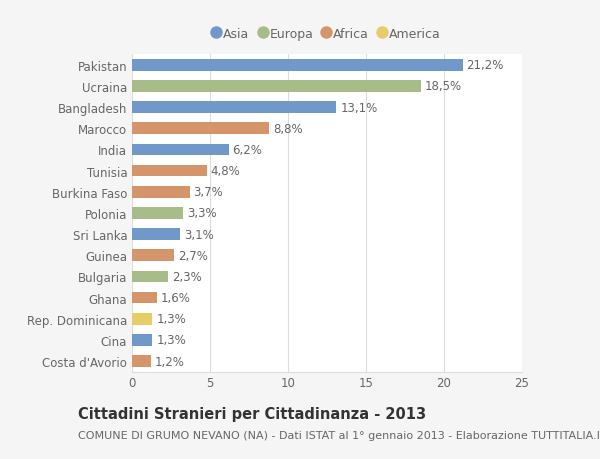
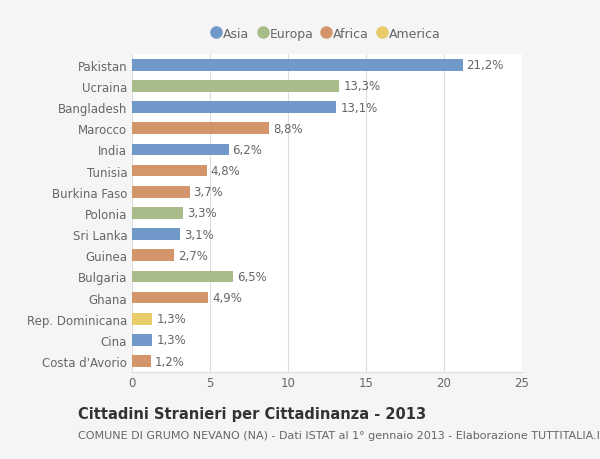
Ucraina: 18,5% -> 13,3%
Bulgaria: 2,3% -> 6,5%
Ghana: 1,6% -> 4,9%
